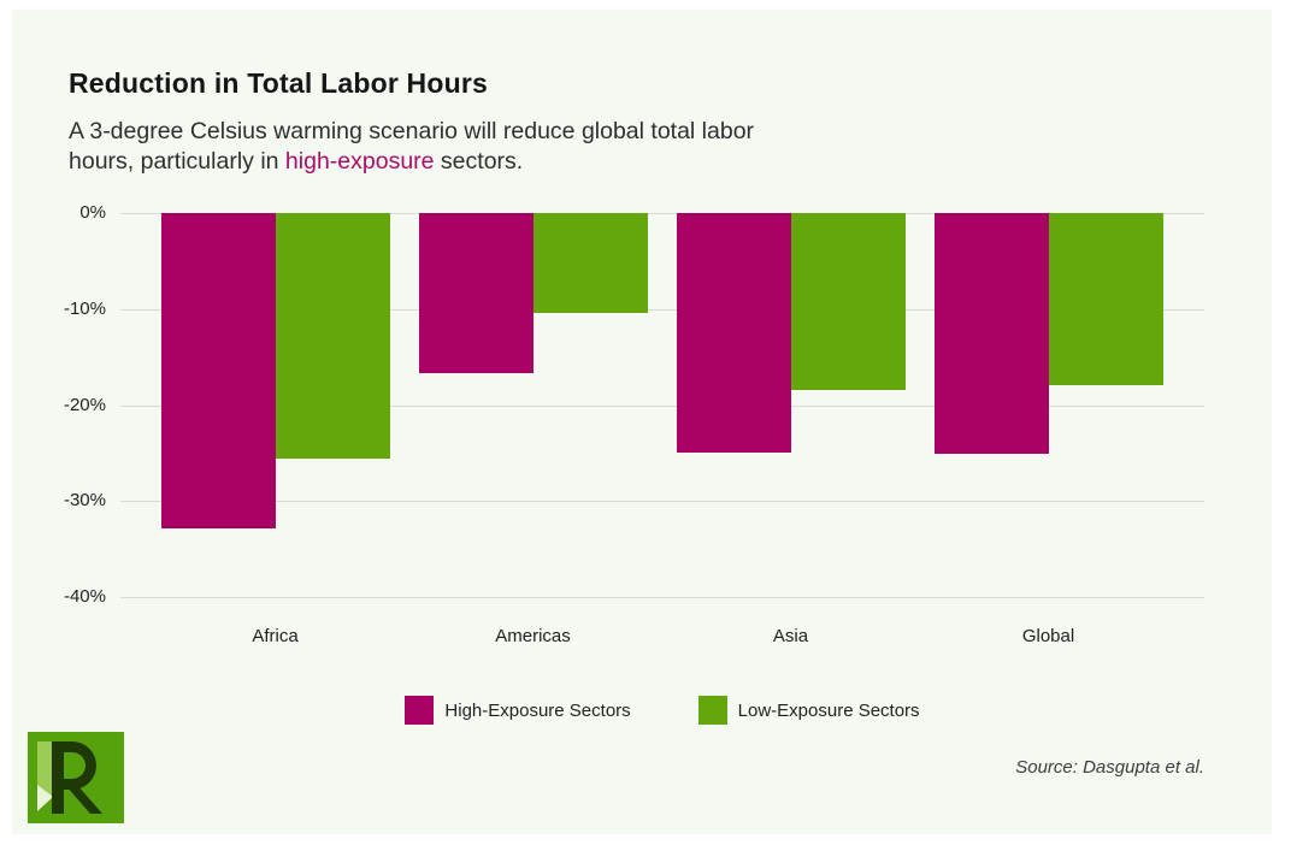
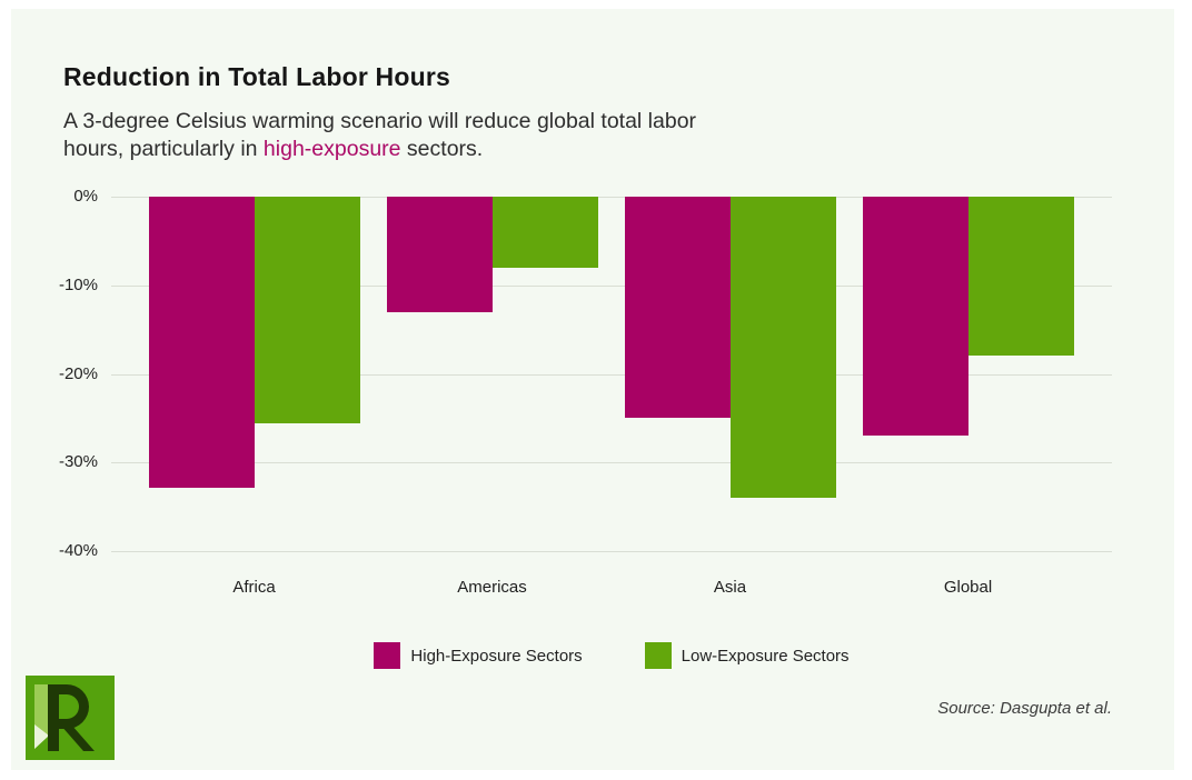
High-Exposure Sectors/Americas: -17% -> -13%
Low-Exposure Sectors/Americas: -10% -> -8%
Low-Exposure Sectors/Asia: -18% -> -34%
High-Exposure Sectors/Global: -25% -> -27%
